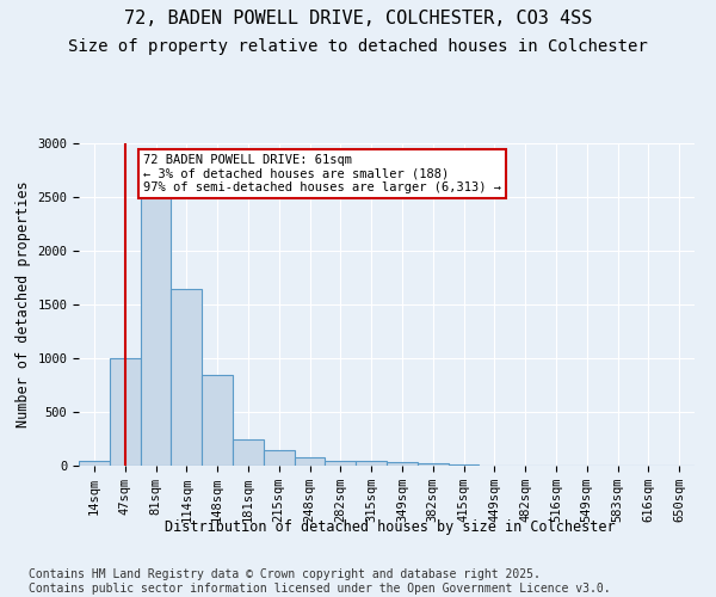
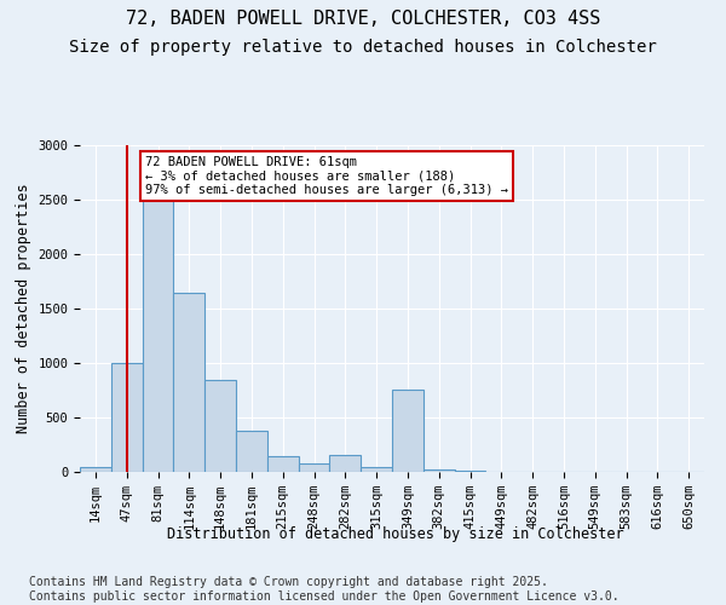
181sqm: 250 -> 380
282sqm: 50 -> 160
349sqm: 30 -> 760
